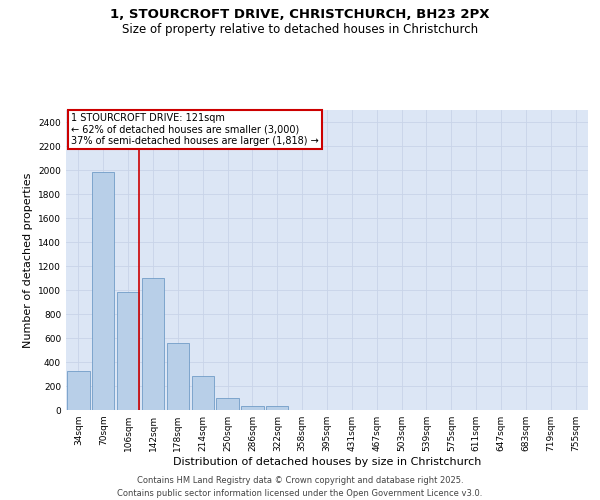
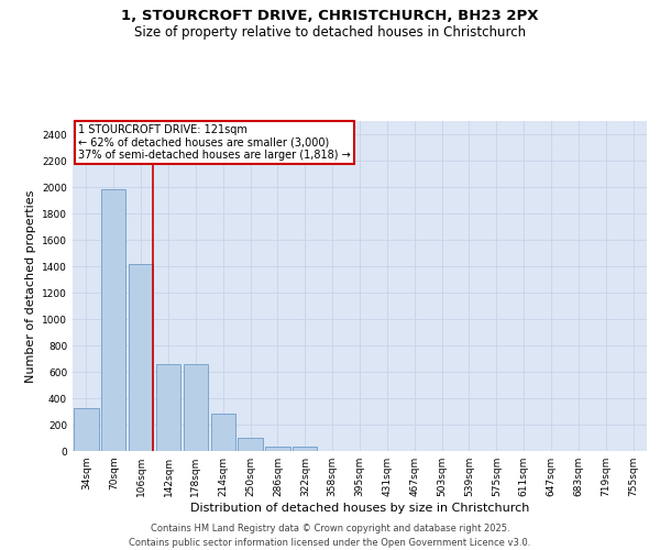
106sqm: 980 -> 1420
142sqm: 1100 -> 660
178sqm: 560 -> 660
